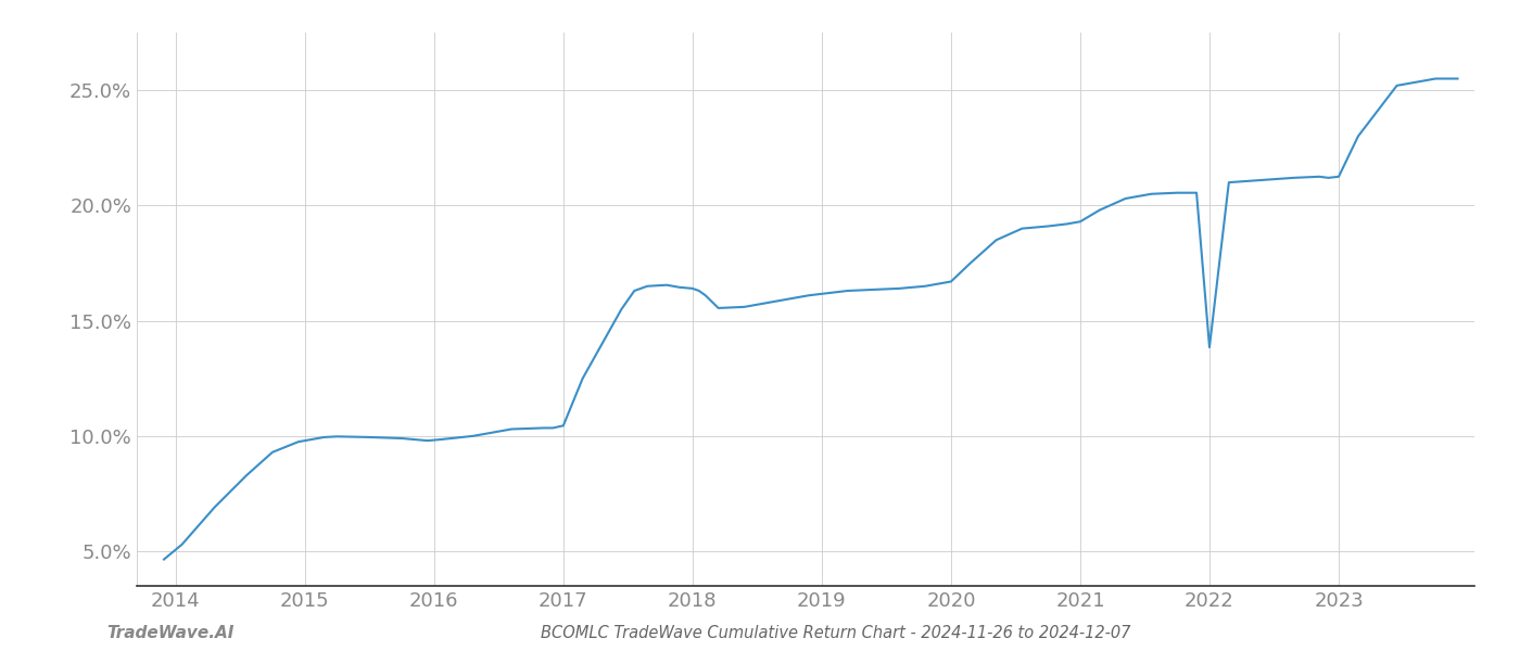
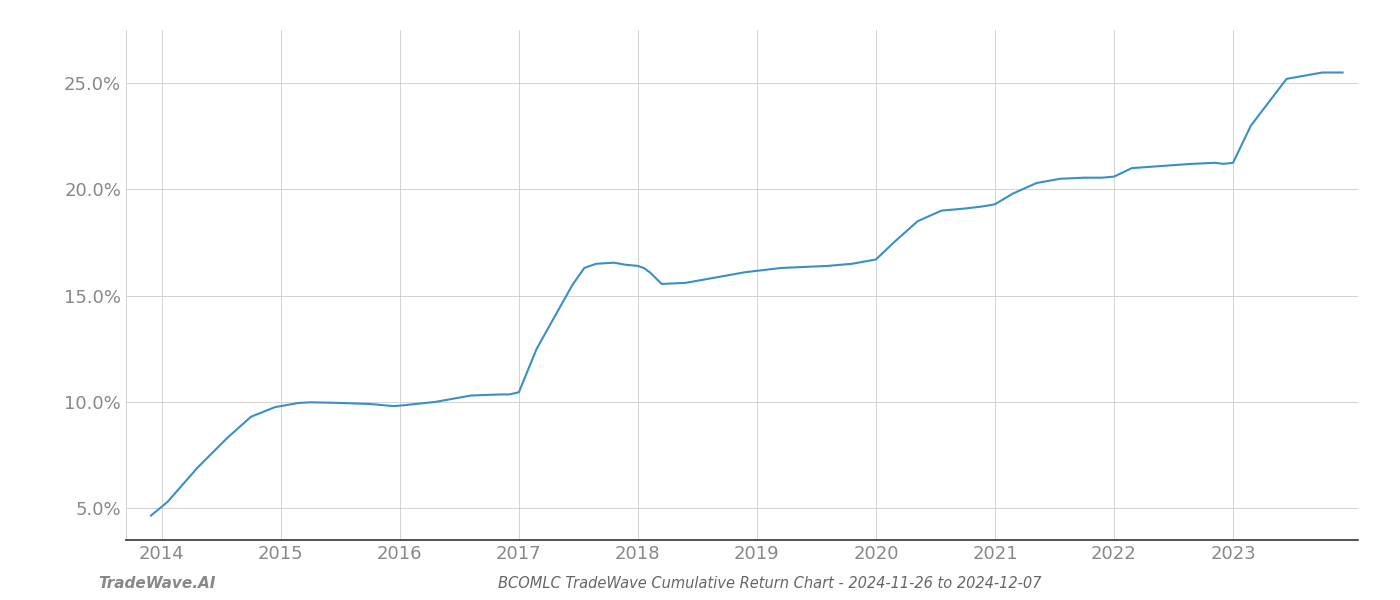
2022: 13.85% -> 20.60%
